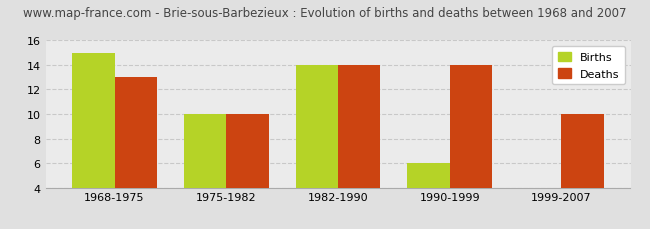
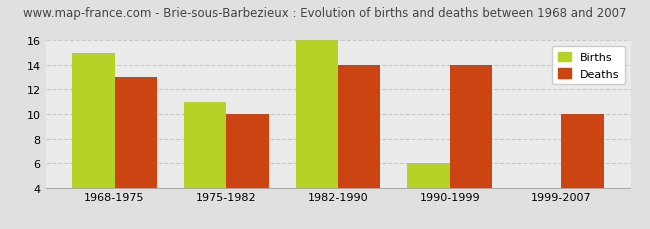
Births/1975-1982: 10 -> 11
Births/1982-1990: 14 -> 16
